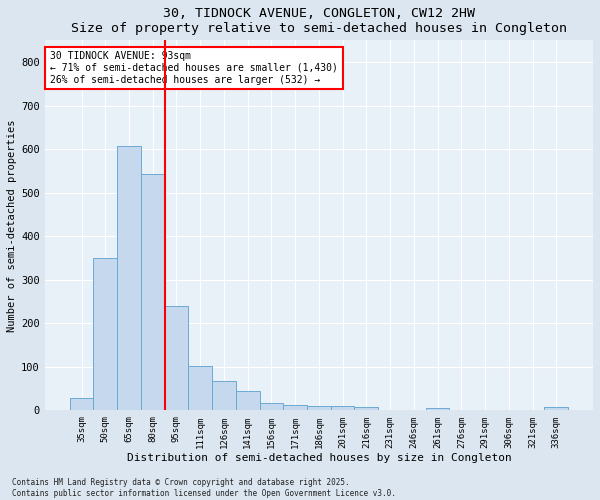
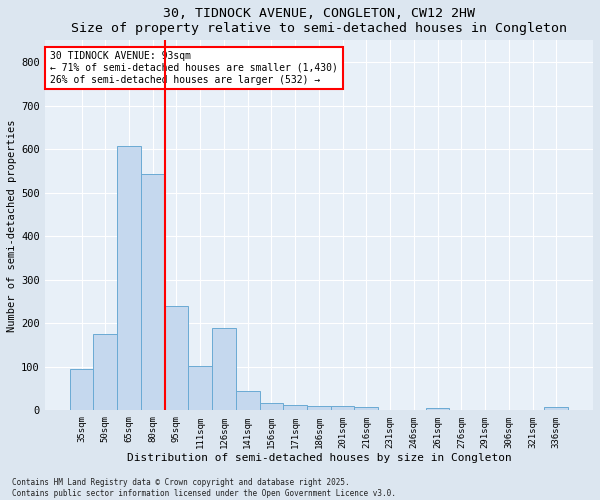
35sqm: 28 -> 95
50sqm: 350 -> 175
126sqm: 67 -> 190
